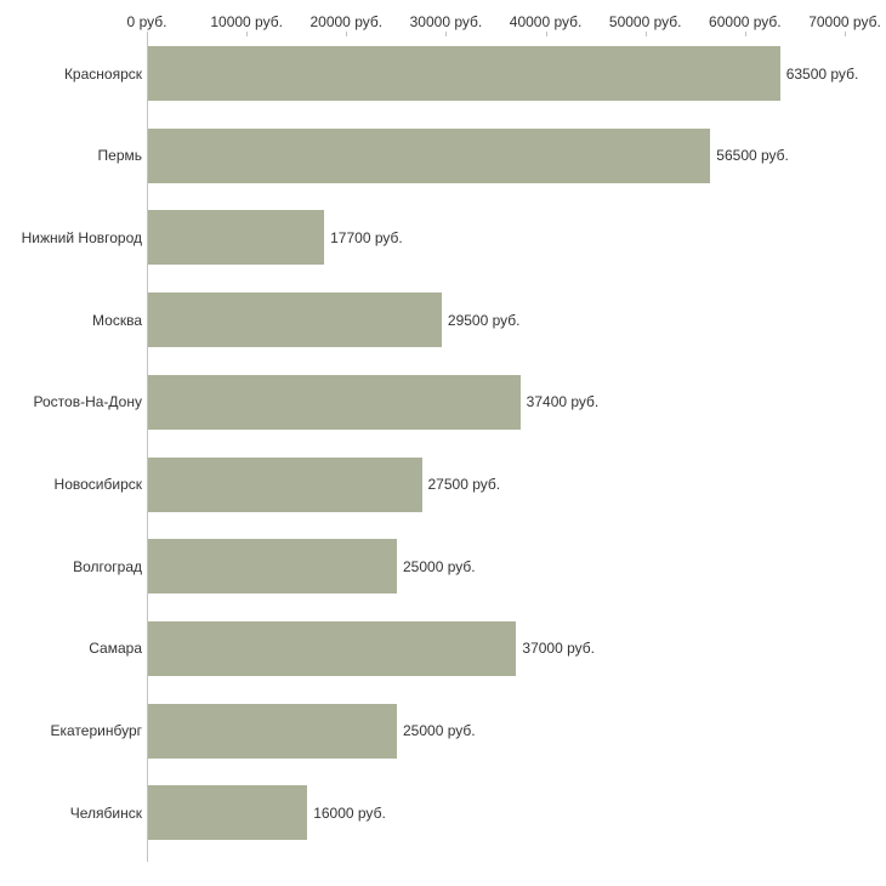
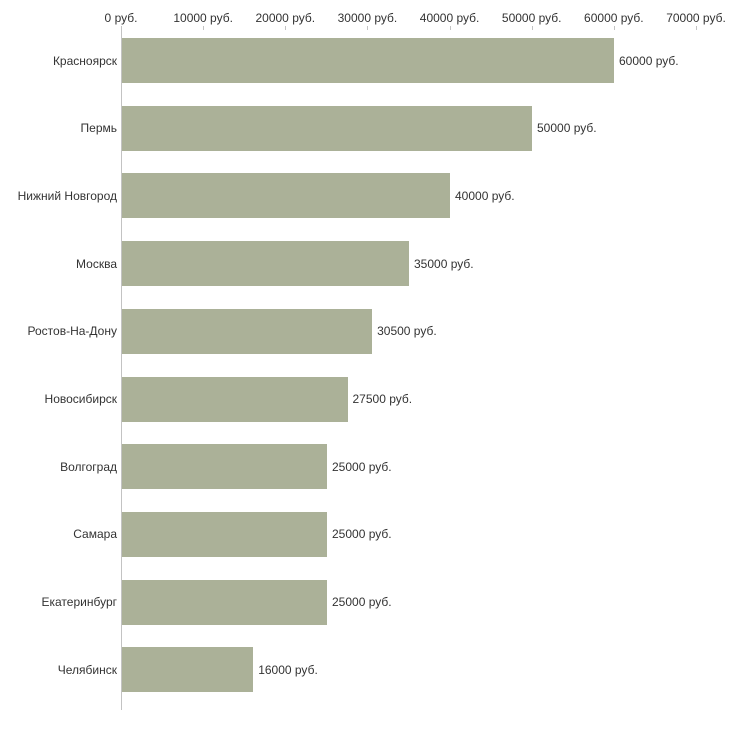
Красноярск: 63500 -> 60000
Пермь: 56500 -> 50000
Нижний Новгород: 17700 -> 40000
Москва: 29500 -> 35000
Ростов-На-Дону: 37400 -> 30500
Самара: 37000 -> 25000
